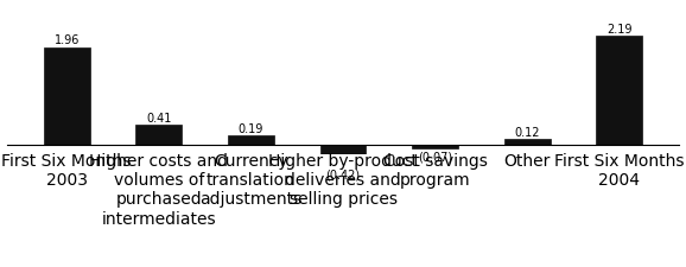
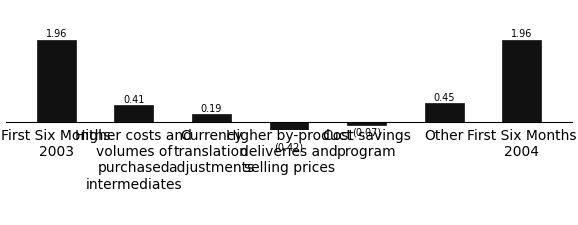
Other: 0.12 -> 0.45
First Six Months 2004: 2.19 -> 1.96
